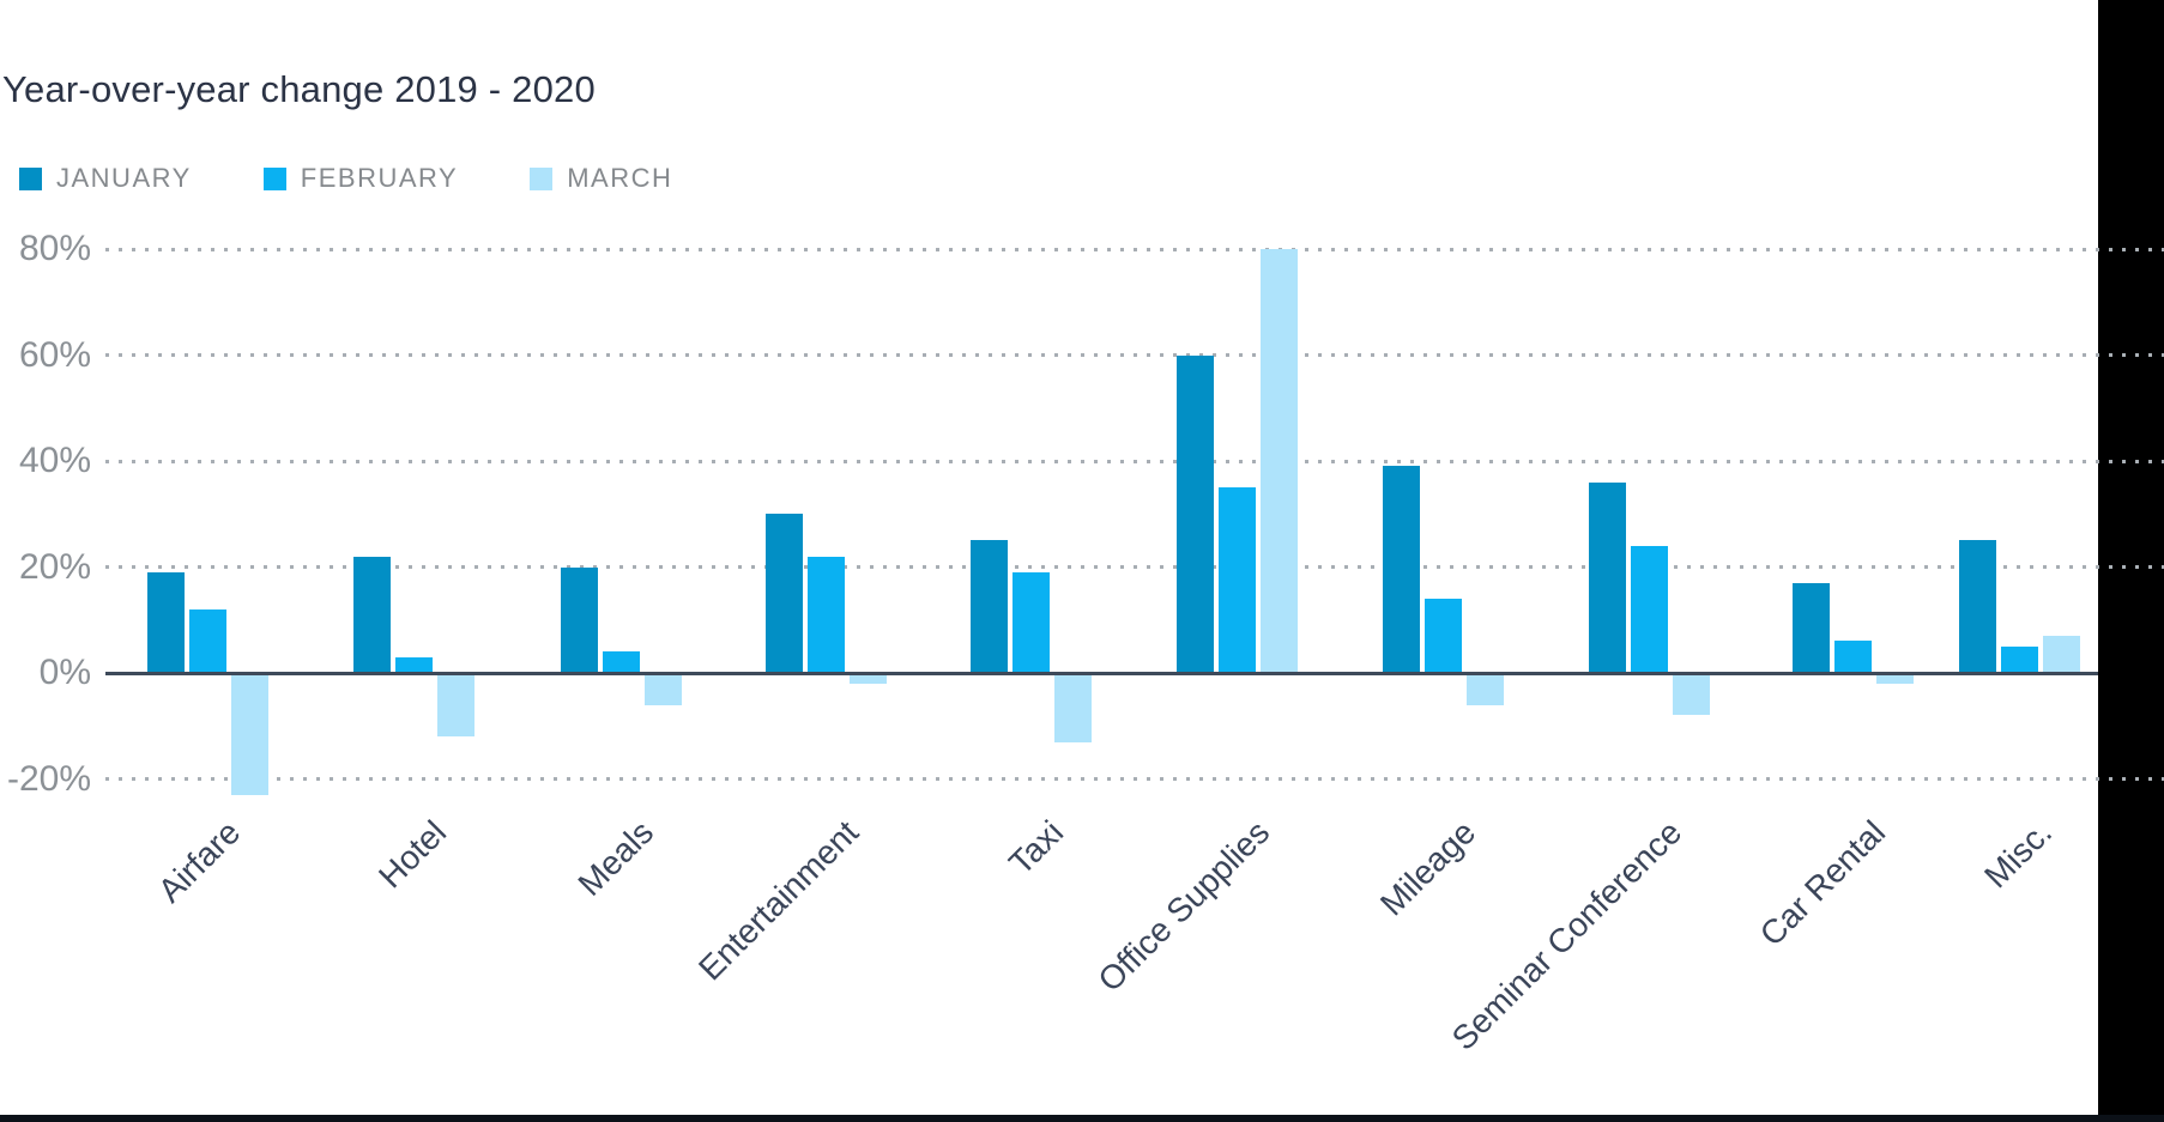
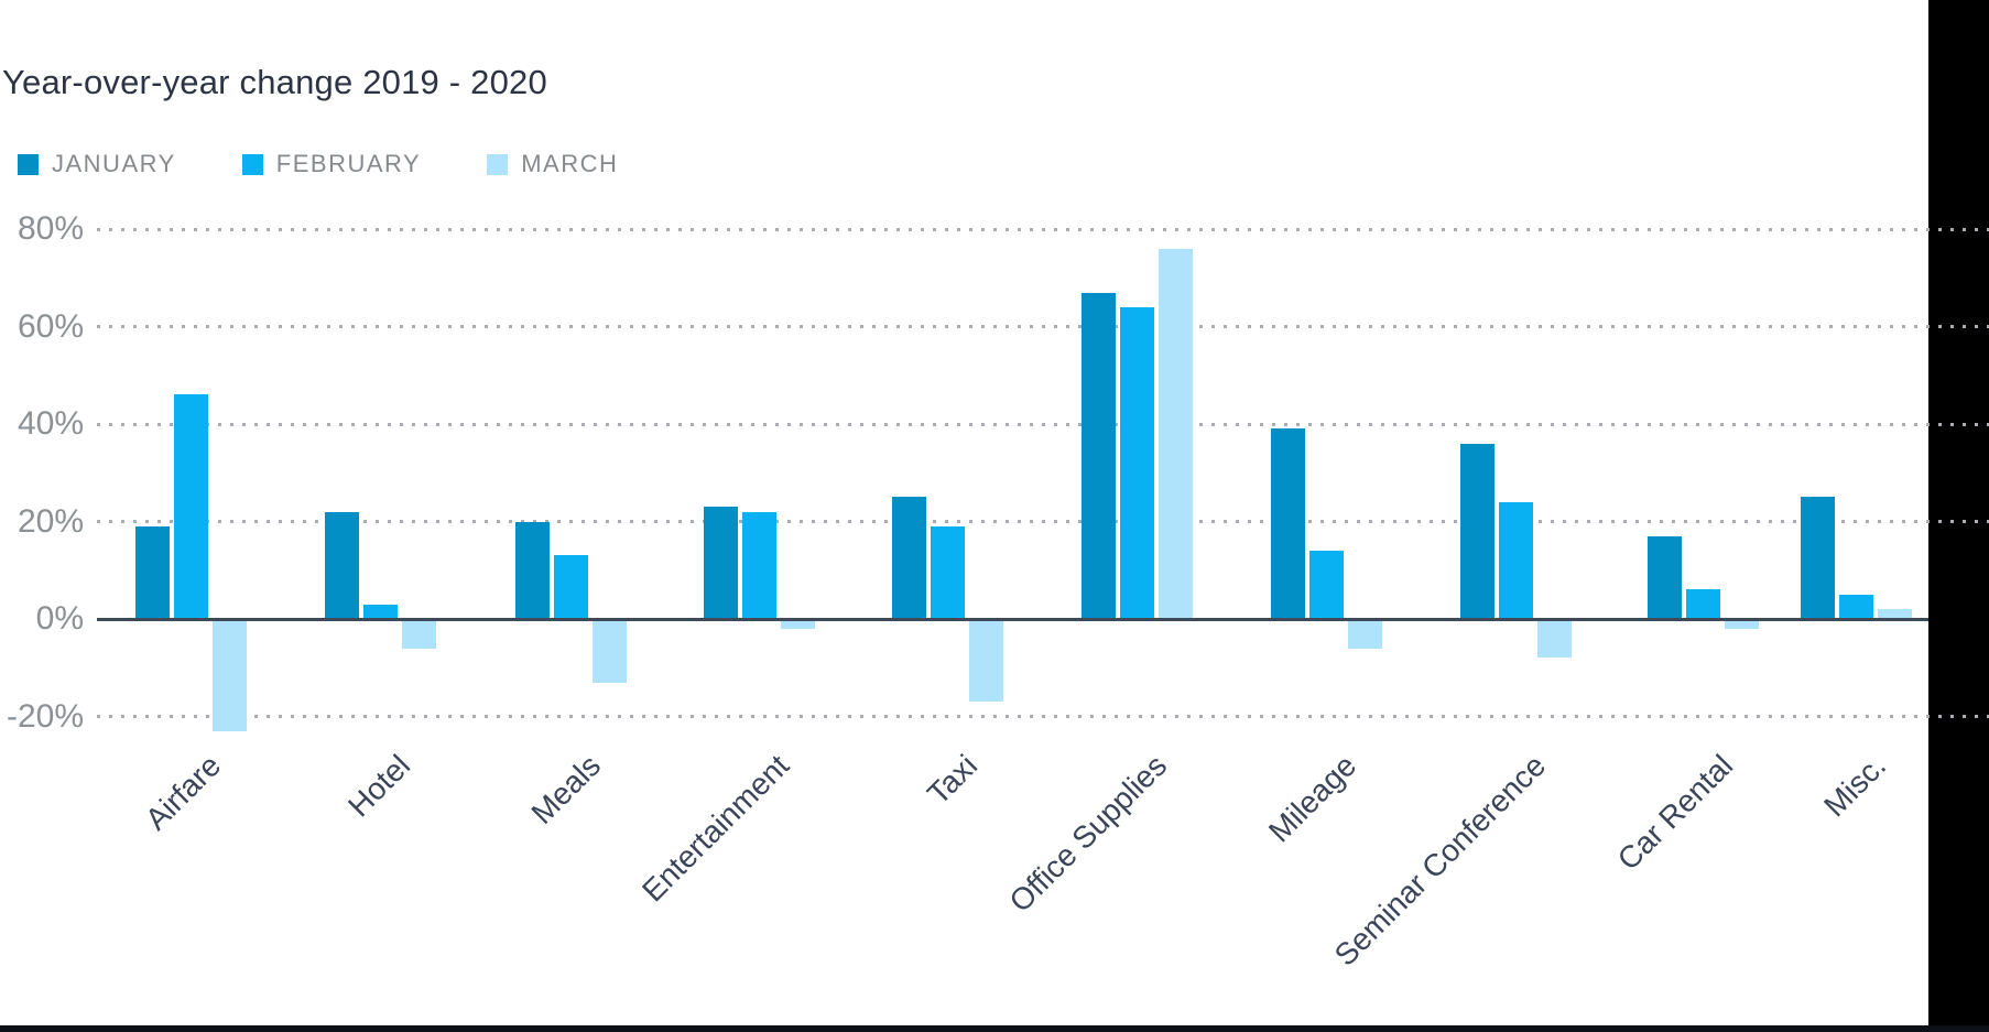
FEBRUARY/Airfare: 12% -> 46%
MARCH/Hotel: -12% -> -6%
FEBRUARY/Meals: 4% -> 13%
MARCH/Meals: -6% -> -13%
JANUARY/Entertainment: 30% -> 23%
MARCH/Taxi: -13% -> -17%
JANUARY/Office Supplies: 60% -> 67%
FEBRUARY/Office Supplies: 35% -> 64%
MARCH/Office Supplies: 80% -> 76%
MARCH/Misc.: 7% -> 2%
